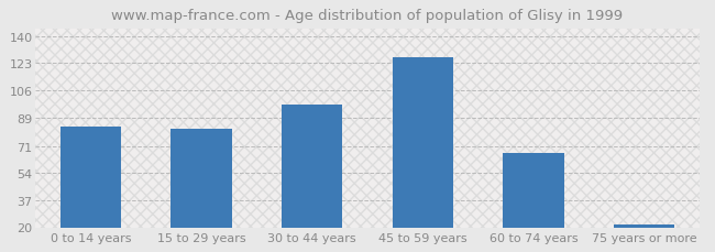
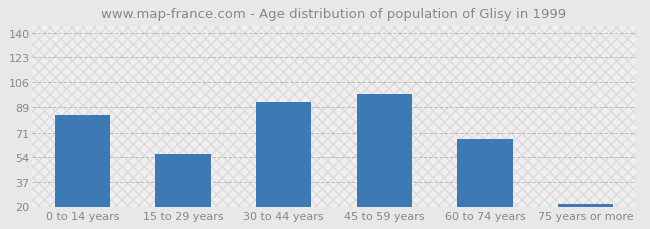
15 to 29 years: 82 -> 56
30 to 44 years: 97 -> 92
45 to 59 years: 127 -> 98
